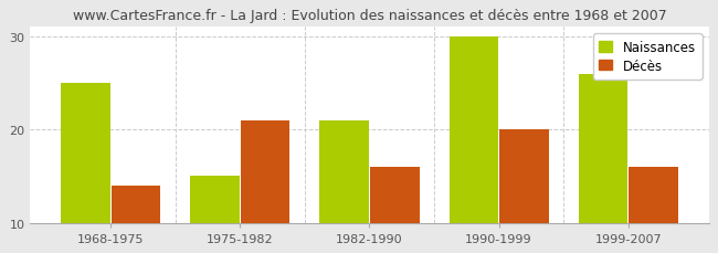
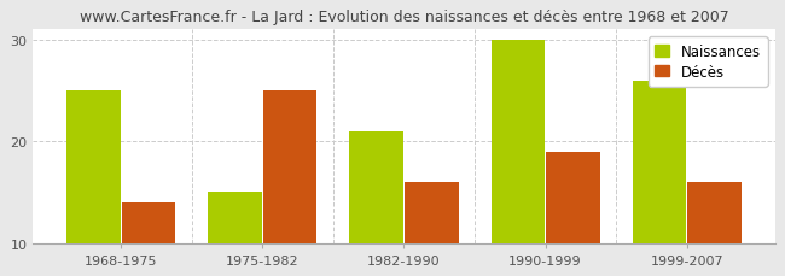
Décès/1975-1982: 21 -> 25
Décès/1990-1999: 20 -> 19
